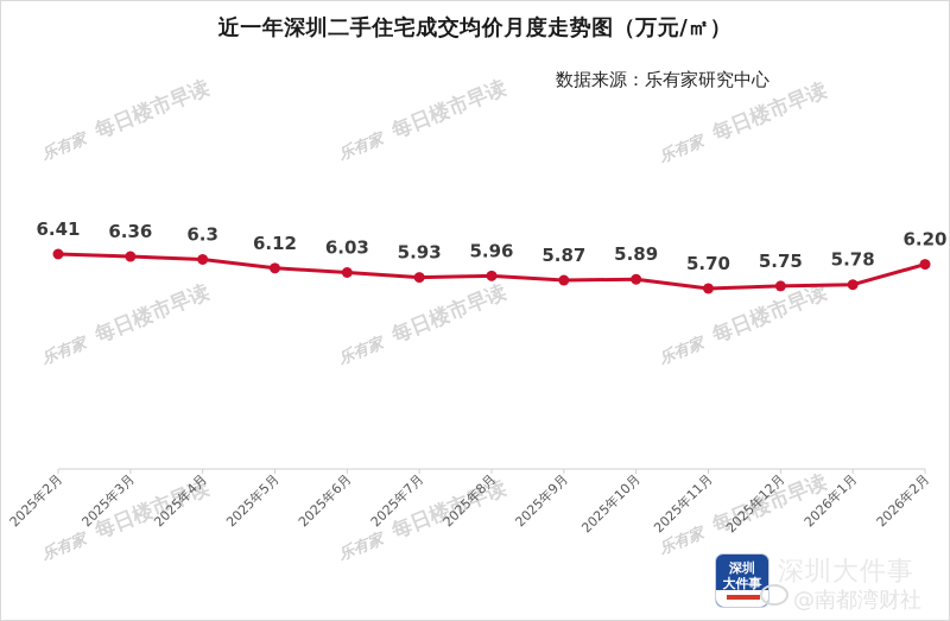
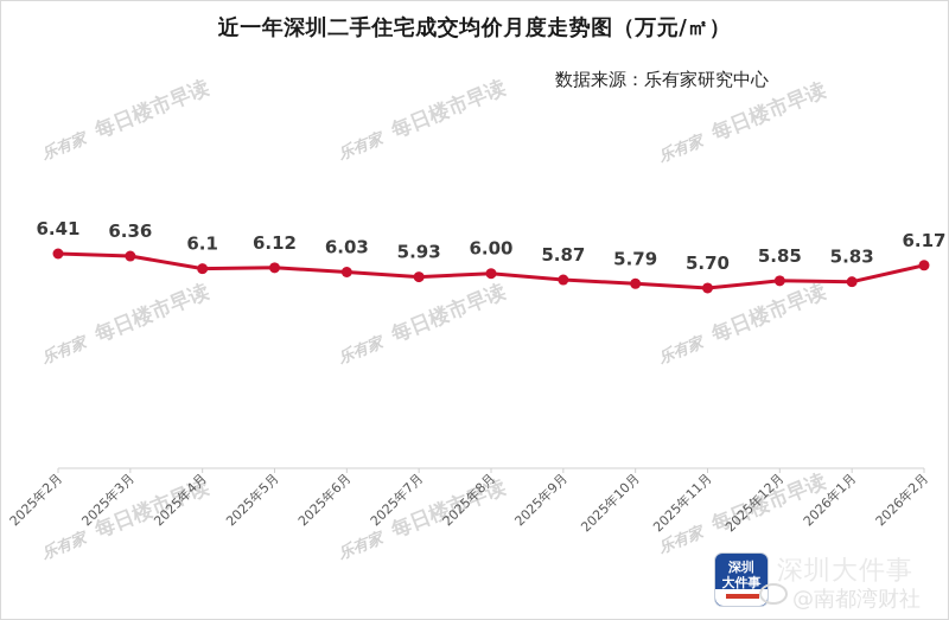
2025年4月: 6.3 -> 6.1
2025年8月: 5.96 -> 6.00
2025年10月: 5.89 -> 5.79
2025年12月: 5.75 -> 5.85
2026年1月: 5.78 -> 5.83
2026年2月: 6.20 -> 6.17
